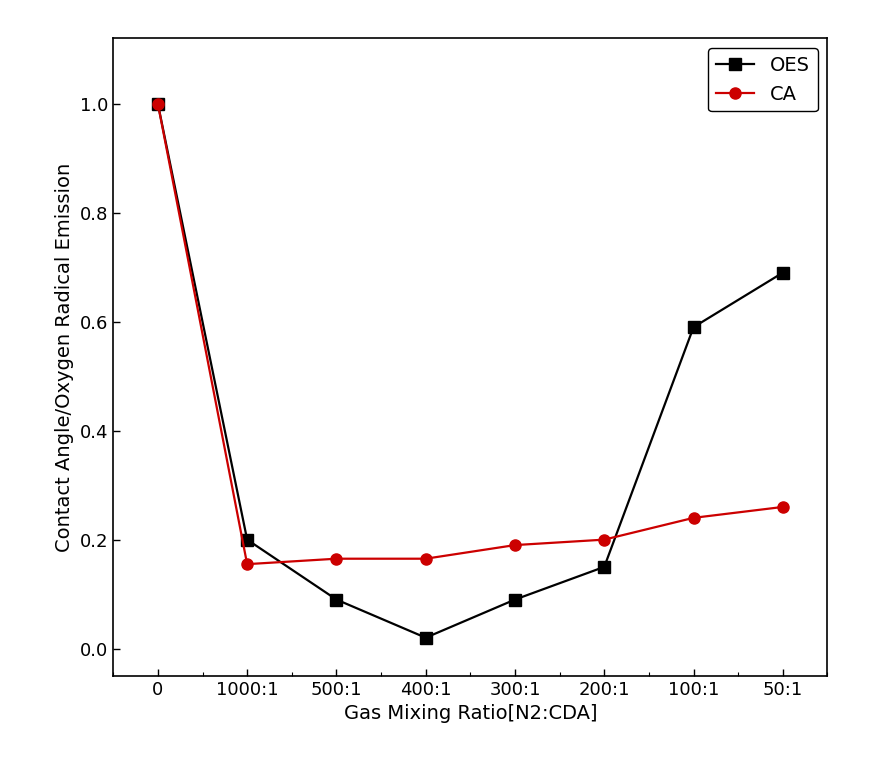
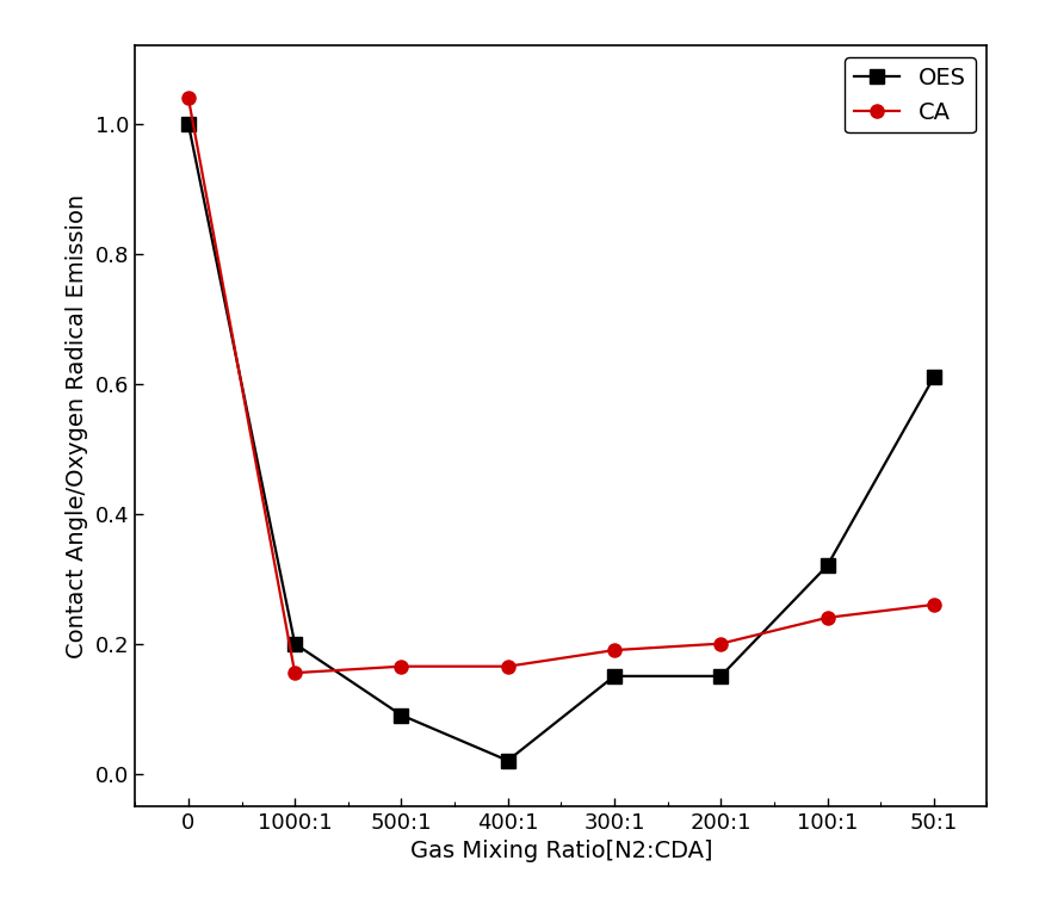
CA/0: 1.000 -> 1.040
OES/300:1: 0.09 -> 0.15
OES/100:1: 0.59 -> 0.32
OES/50:1: 0.69 -> 0.61
